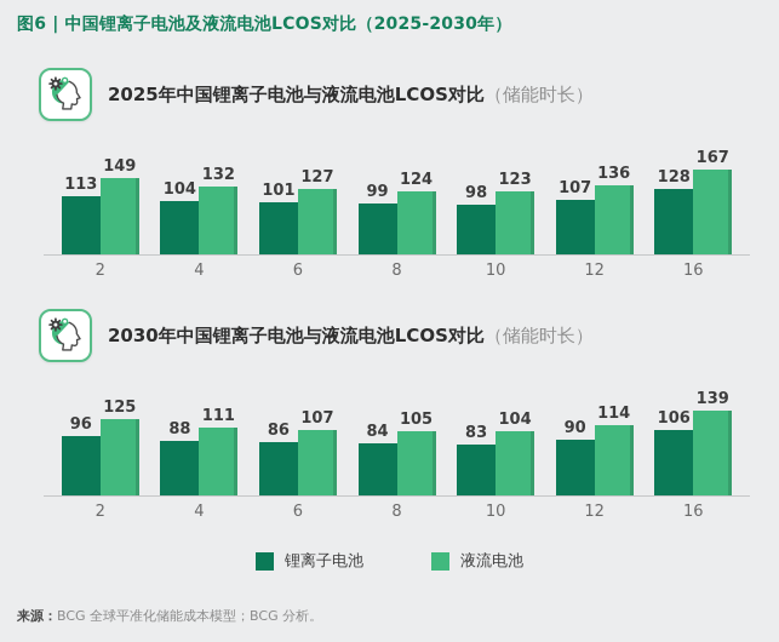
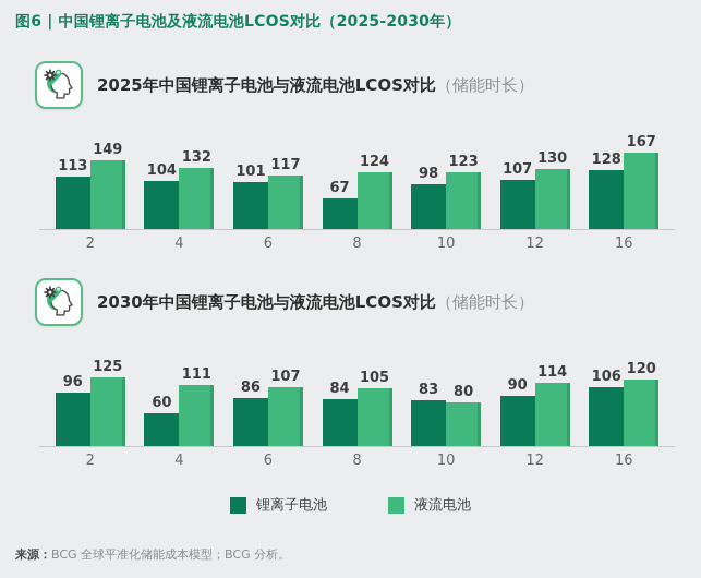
2025年中国锂离子电池与液流电池LCOS对比（储能时长）/液流电池/6: 127 -> 117
2025年中国锂离子电池与液流电池LCOS对比（储能时长）/锂离子电池/8: 99 -> 67
2025年中国锂离子电池与液流电池LCOS对比（储能时长）/液流电池/12: 136 -> 130
2030年中国锂离子电池与液流电池LCOS对比（储能时长）/锂离子电池/4: 88 -> 60
2030年中国锂离子电池与液流电池LCOS对比（储能时长）/液流电池/10: 104 -> 80
2030年中国锂离子电池与液流电池LCOS对比（储能时长）/液流电池/16: 139 -> 120
